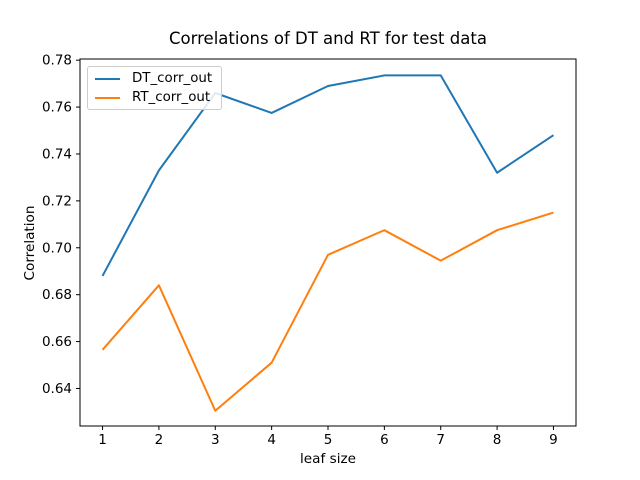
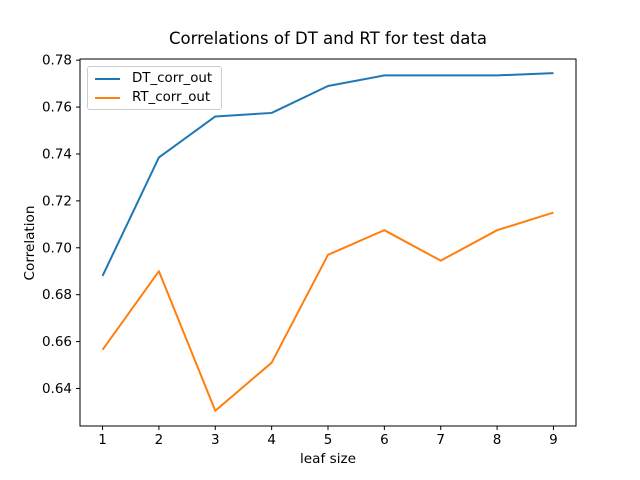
DT_corr_out/2: 0.733 -> 0.739
RT_corr_out/2: 0.684 -> 0.690
DT_corr_out/3: 0.766 -> 0.756
DT_corr_out/8: 0.732 -> 0.773
DT_corr_out/9: 0.748 -> 0.774
